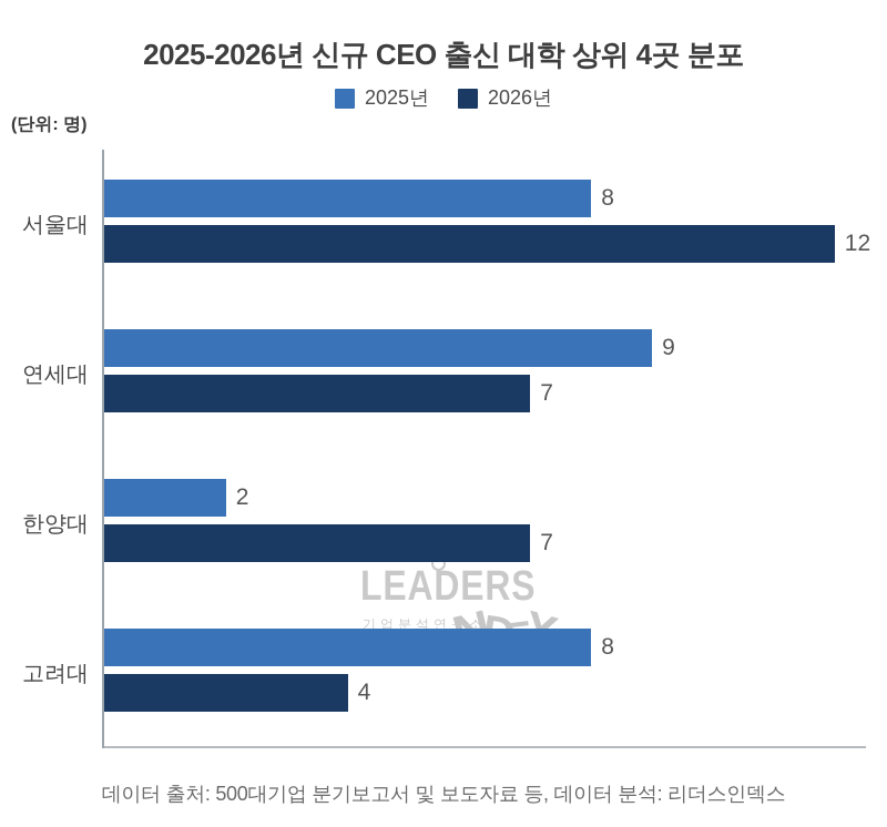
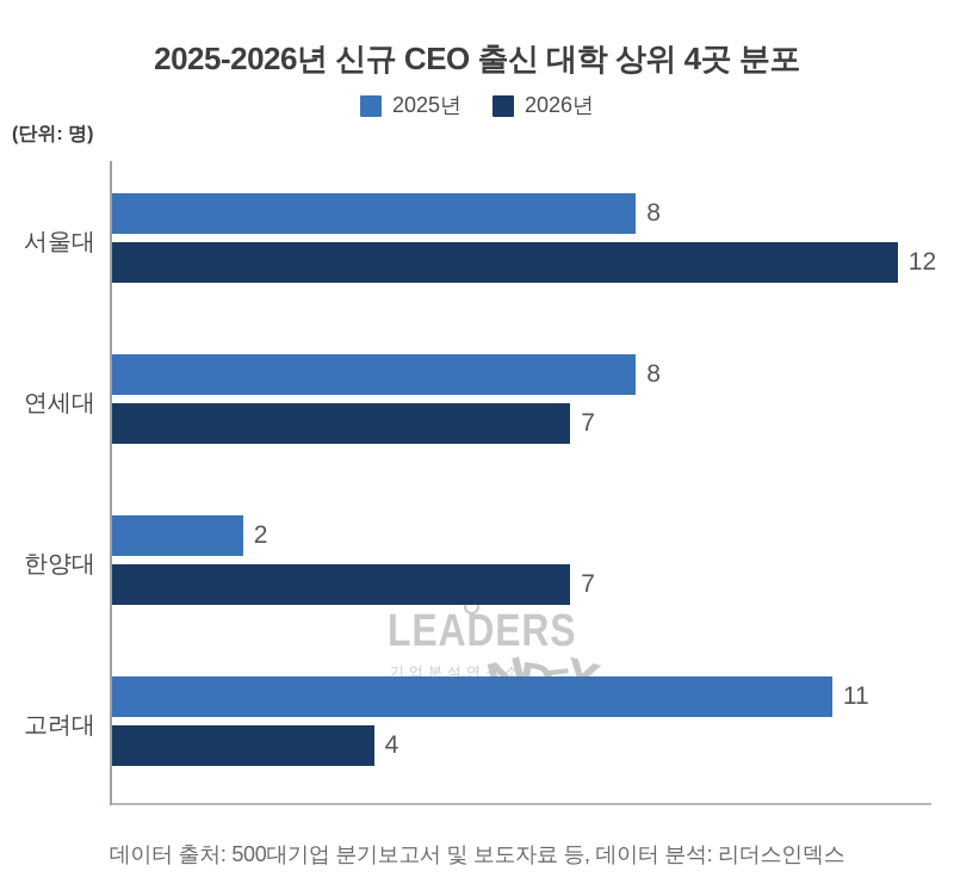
2025년/연세대: 9 -> 8
2025년/고려대: 8 -> 11
